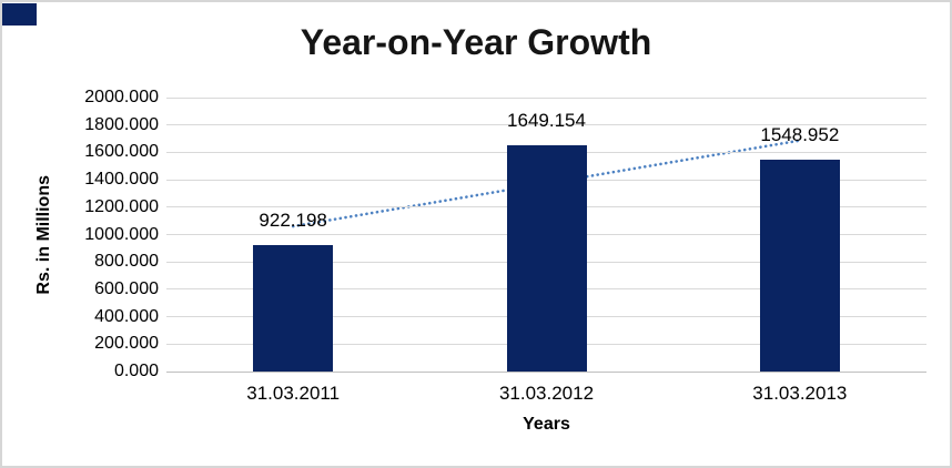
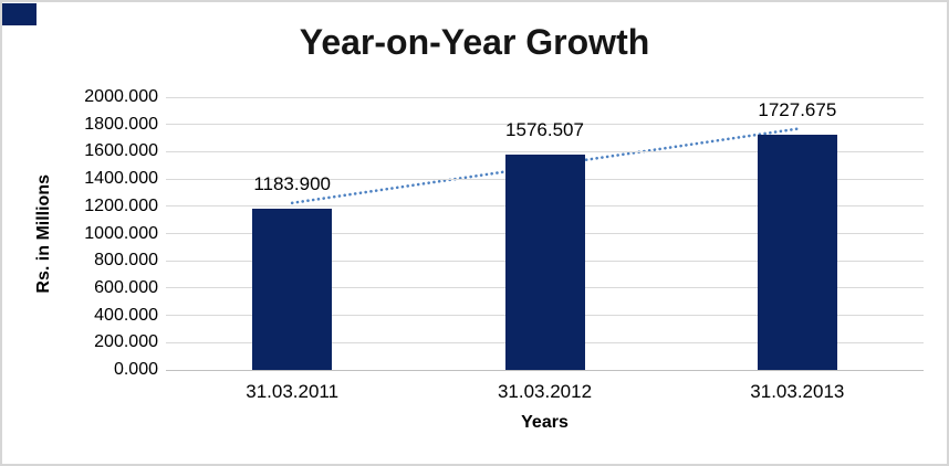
31.03.2011: 922.198 -> 1183.900
31.03.2012: 1649.154 -> 1576.507
31.03.2013: 1548.952 -> 1727.675
